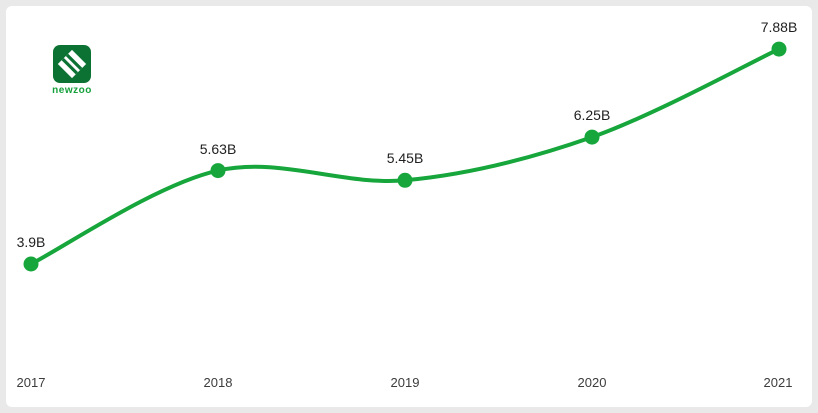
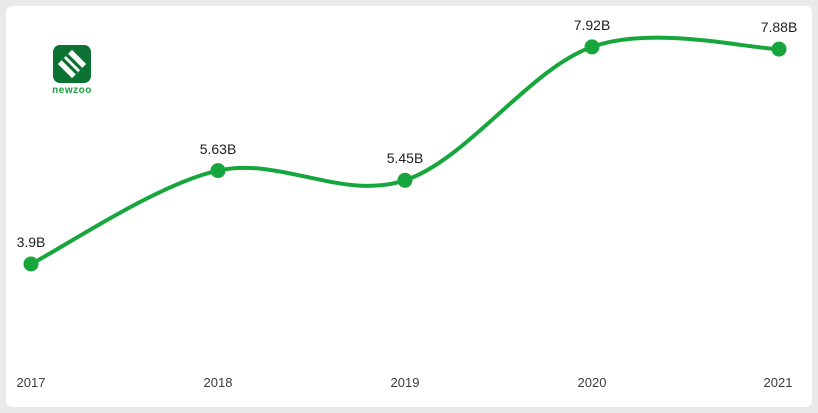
2020: 6.25B -> 7.92B
